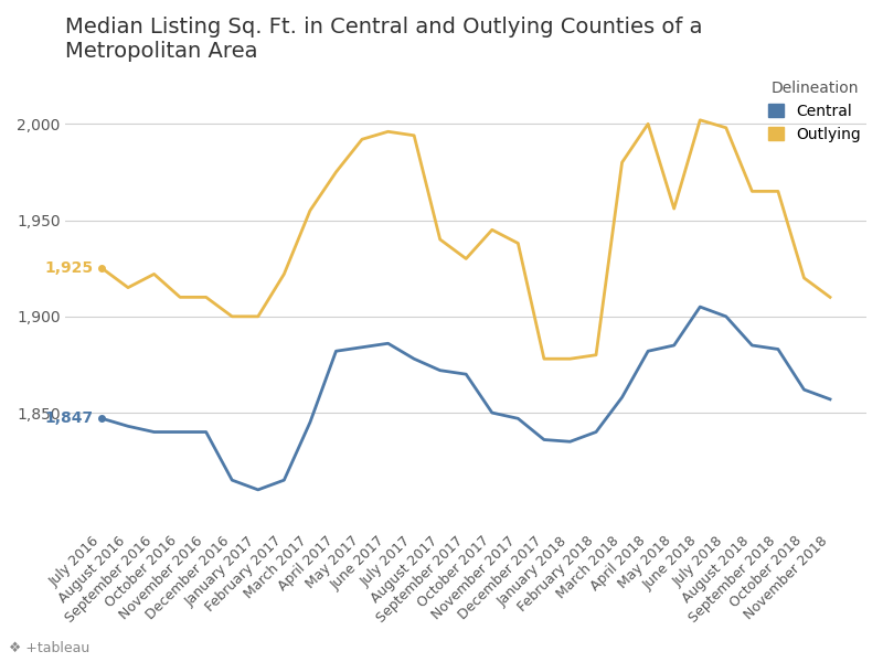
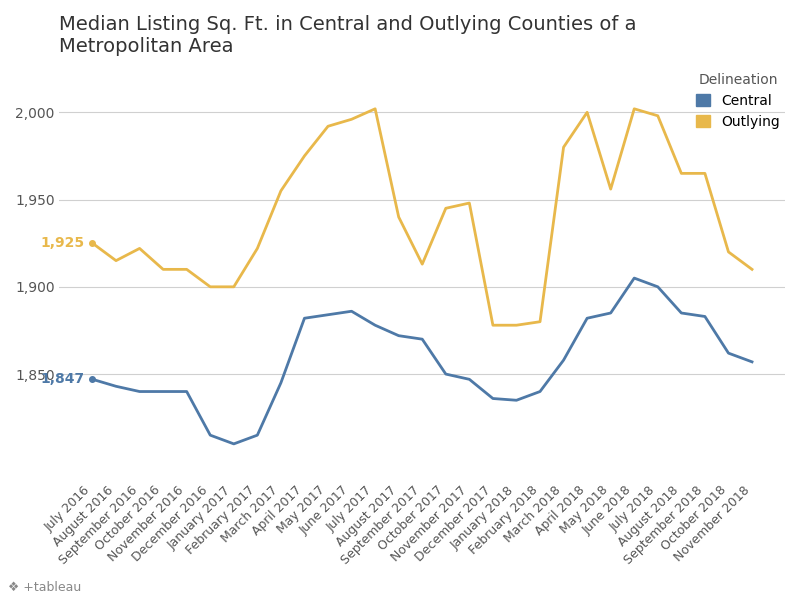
Outlying/July 2017: 1,994 -> 2,002
Outlying/September 2017: 1,930 -> 1,913
Outlying/November 2017: 1,938 -> 1,948
